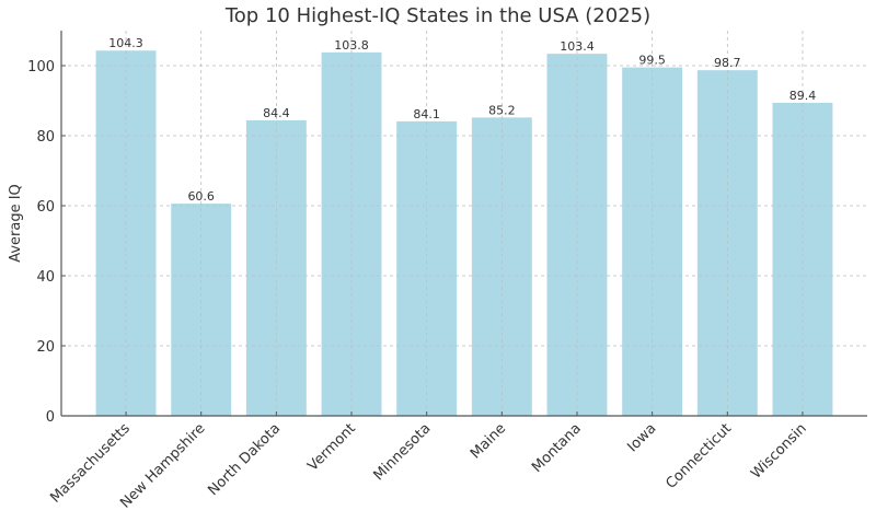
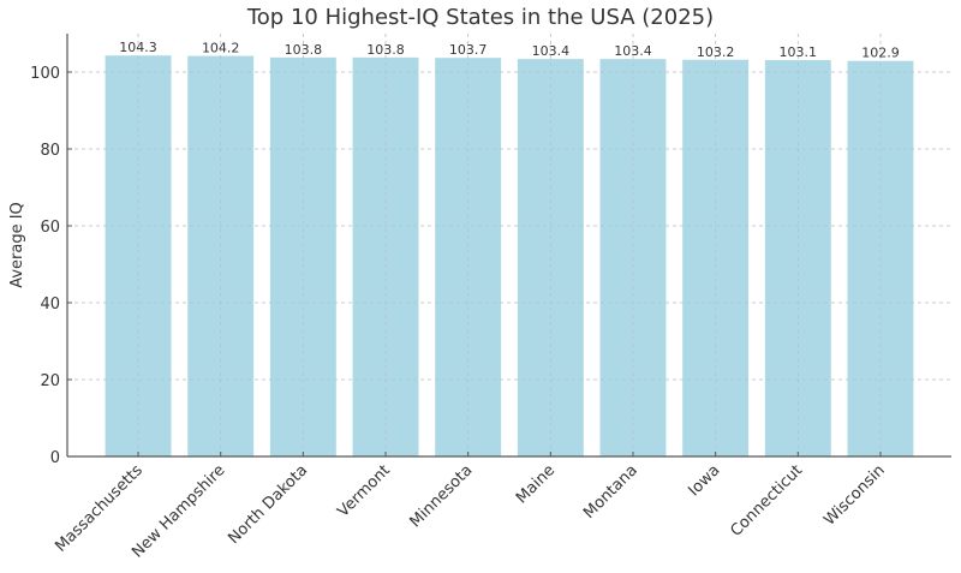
New Hampshire: 60.6 -> 104.2
North Dakota: 84.4 -> 103.8
Minnesota: 84.1 -> 103.7
Maine: 85.2 -> 103.4
Iowa: 99.5 -> 103.2
Connecticut: 98.7 -> 103.1
Wisconsin: 89.4 -> 102.9
